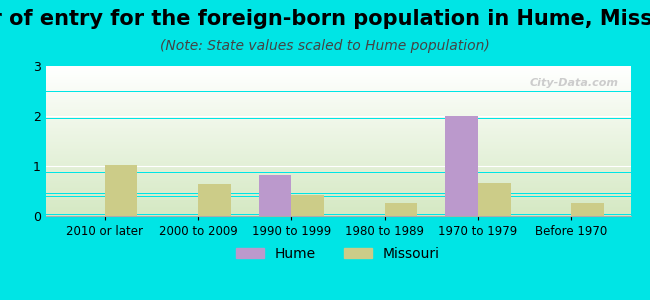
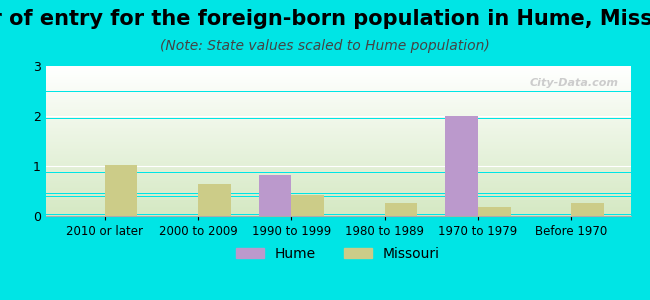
Missouri/1970 to 1979: 0.66 -> 0.18
